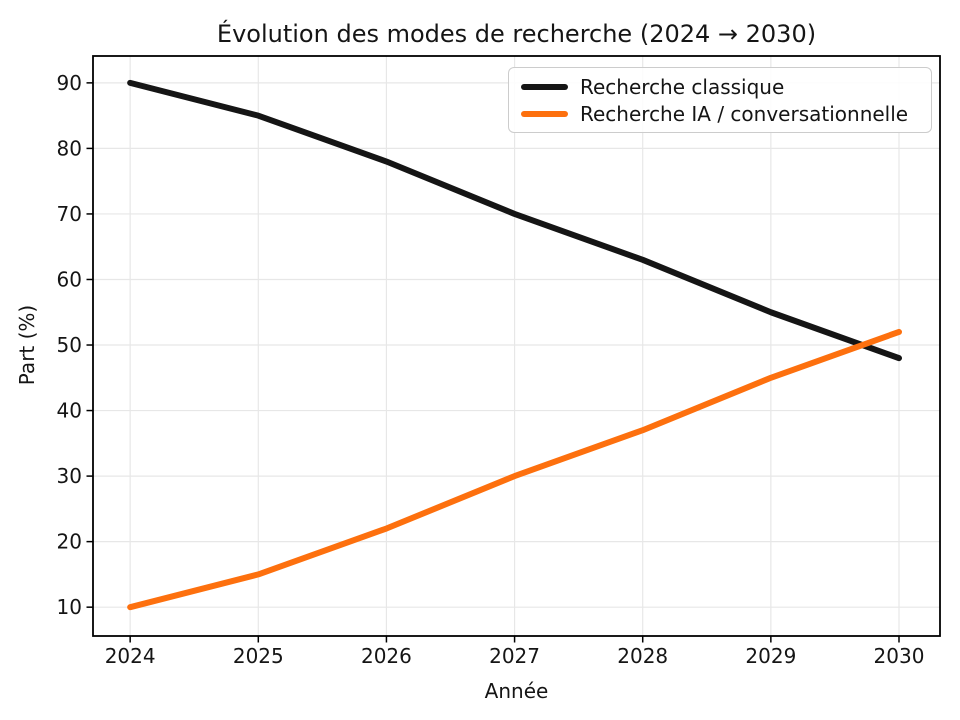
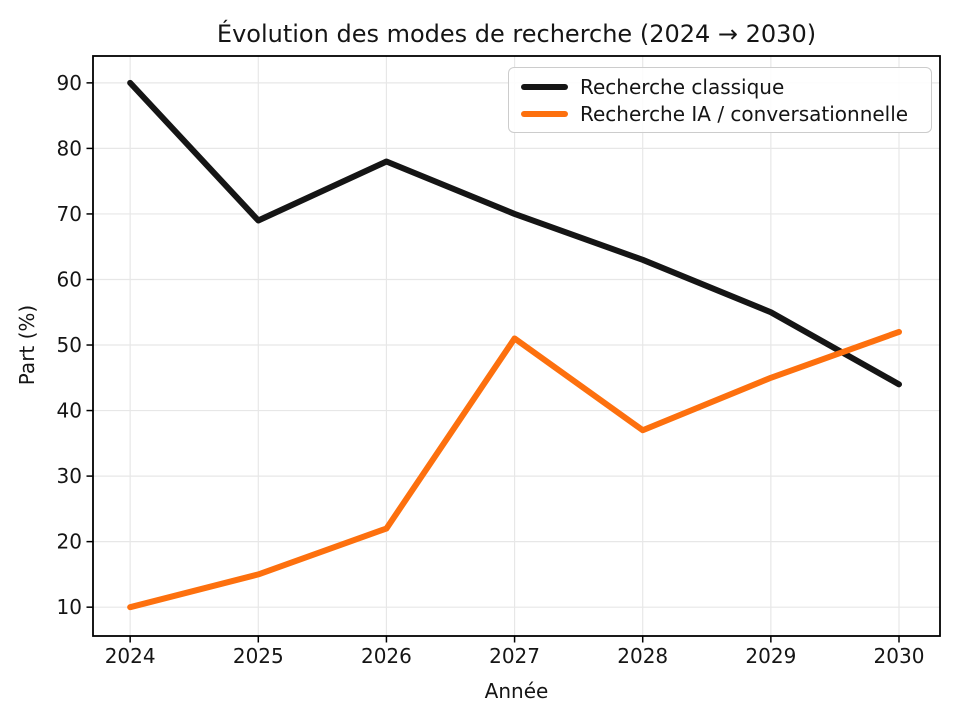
Recherche classique/2025: 85 -> 69
Recherche IA / conversationnelle/2027: 30 -> 51
Recherche classique/2030: 48 -> 44
